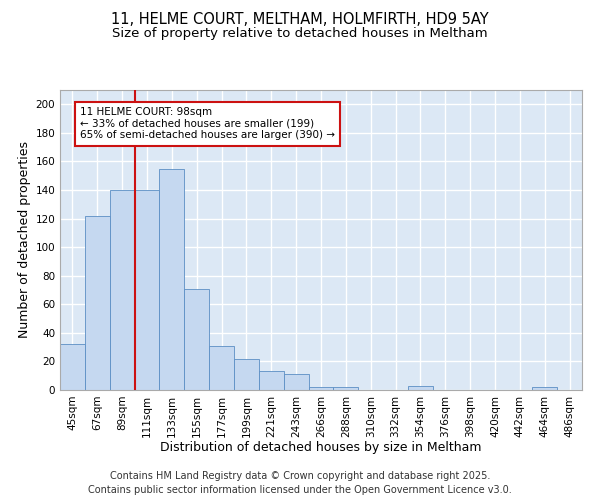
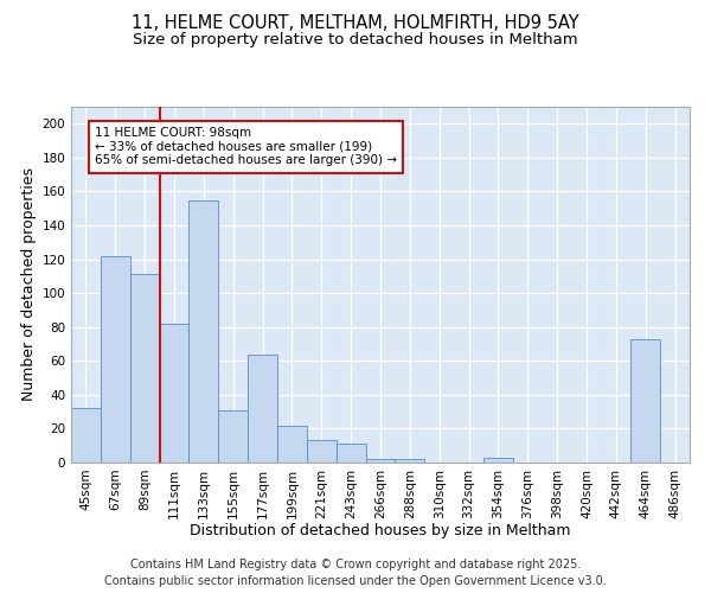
89sqm: 140 -> 111
111sqm: 140 -> 82
155sqm: 71 -> 31
177sqm: 31 -> 64
464sqm: 2 -> 73
